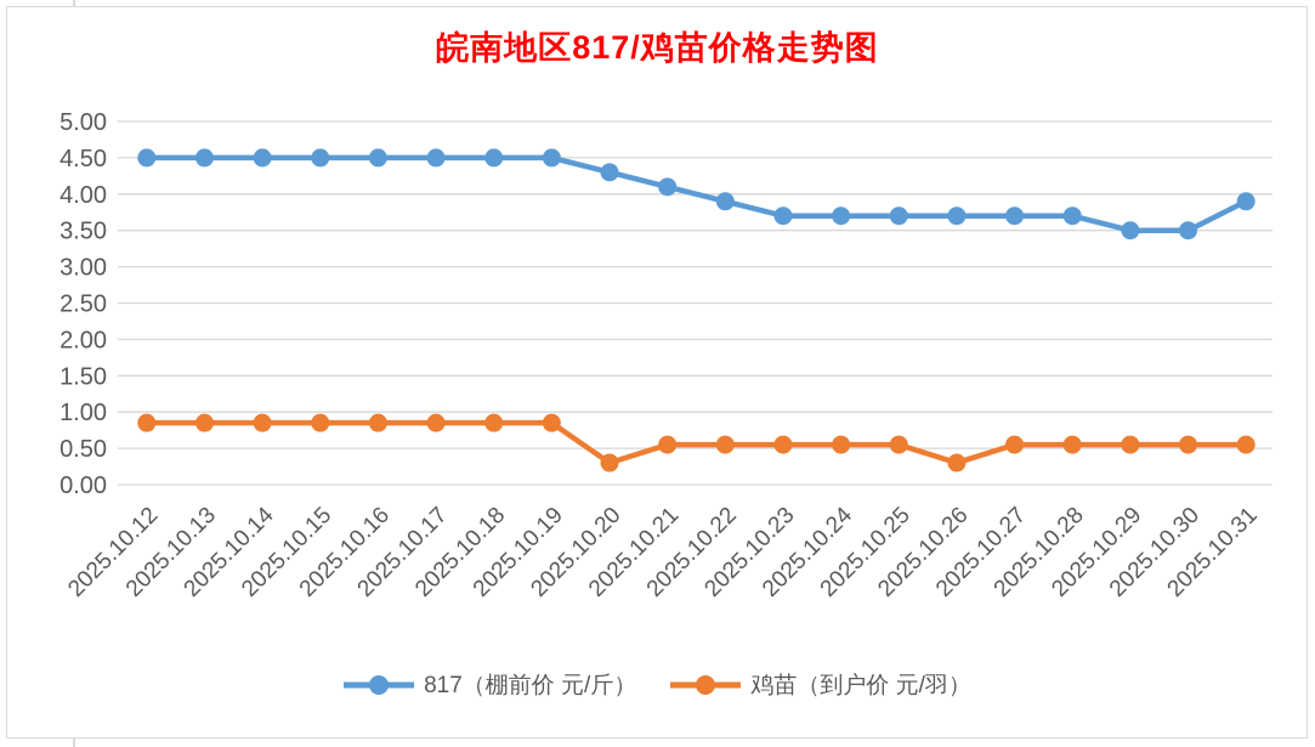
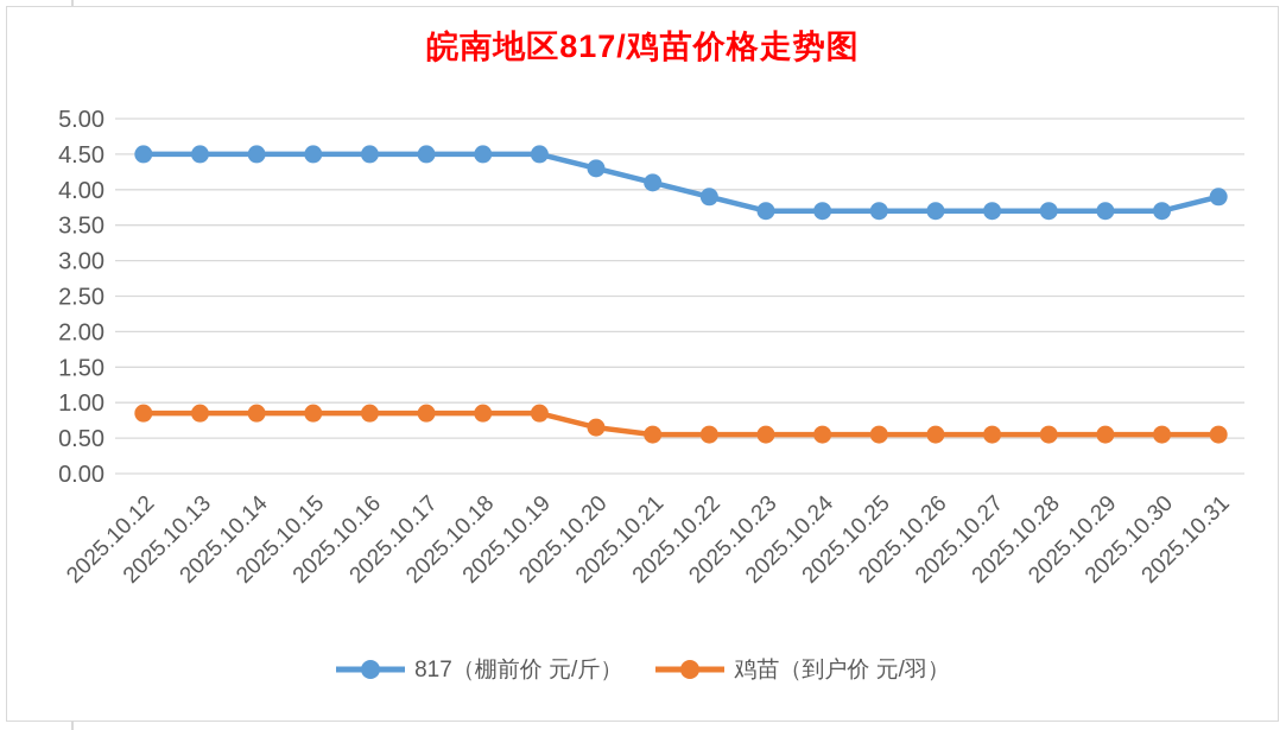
鸡苗（到户价 元/羽）/2025.10.20: 0.3 -> 0.7
鸡苗（到户价 元/羽）/2025.10.26: 0.3 -> 0.6
817（棚前价 元/斤）/2025.10.29: 3.5 -> 3.7
817（棚前价 元/斤）/2025.10.30: 3.5 -> 3.7
